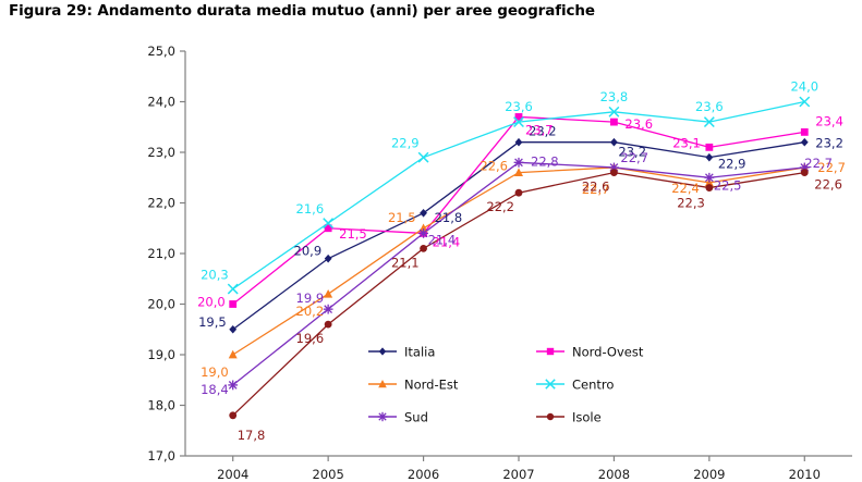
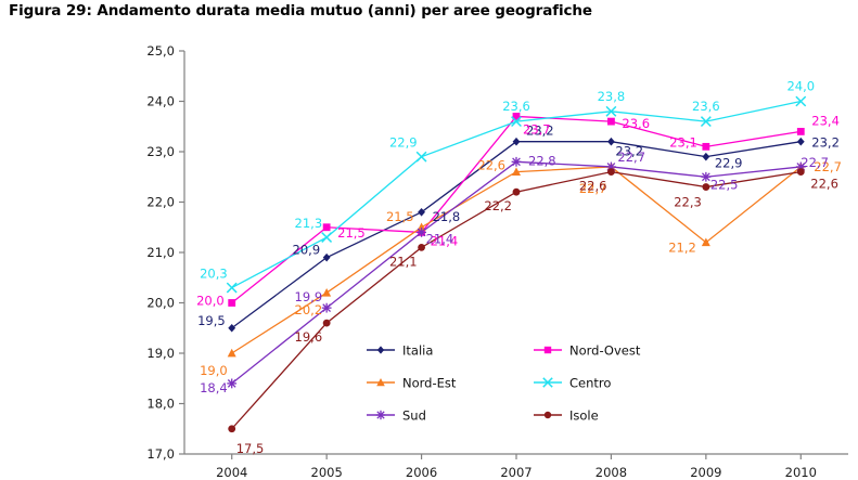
Isole/2004: 17,8 -> 17,5
Centro/2005: 21,6 -> 21,3
Nord-Est/2009: 22,4 -> 21,2
